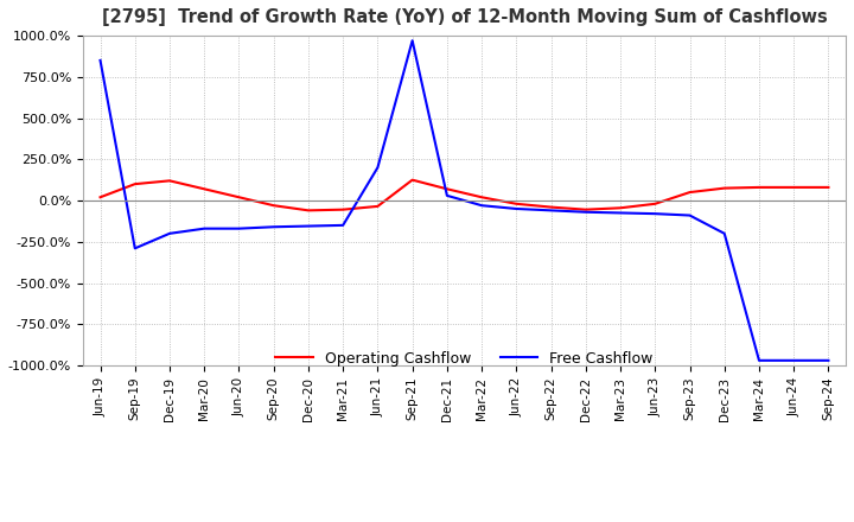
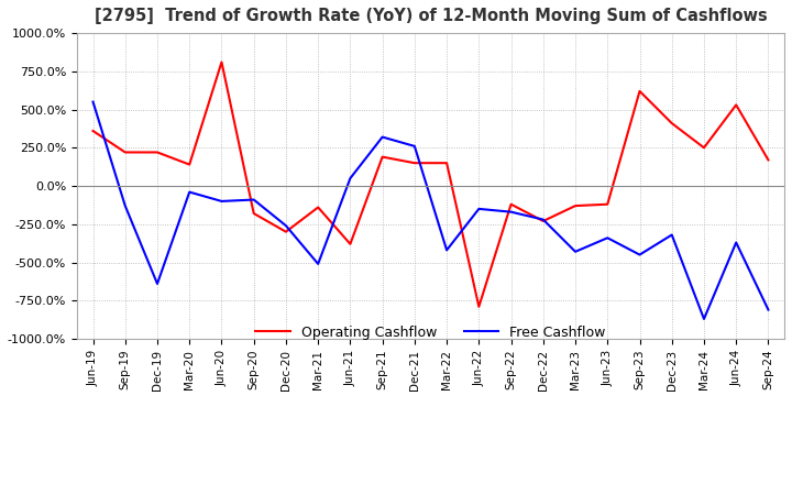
Operating Cashflow/Jun-19: 20% -> 360%
Free Cashflow/Jun-19: 850% -> 550%
Operating Cashflow/Sep-19: 100% -> 220%
Free Cashflow/Sep-19: -290% -> -130%
Operating Cashflow/Dec-19: 120% -> 220%
Free Cashflow/Dec-19: -200% -> -640%
Operating Cashflow/Mar-20: 70% -> 140%
Free Cashflow/Mar-20: -170% -> -40%
Operating Cashflow/Jun-20: 20% -> 810%
Free Cashflow/Jun-20: -170% -> -100%
Operating Cashflow/Sep-20: -30% -> -180%
Free Cashflow/Sep-20: -160% -> -90%
Operating Cashflow/Dec-20: -60% -> -300%
Free Cashflow/Dec-20: -160% -> -260%
Operating Cashflow/Mar-21: -60% -> -140%
Free Cashflow/Mar-21: -150% -> -510%
Operating Cashflow/Jun-21: -40% -> -380%
Free Cashflow/Jun-21: 200% -> 50%
Operating Cashflow/Sep-21: 120% -> 190%
Free Cashflow/Sep-21: 970% -> 320%
Operating Cashflow/Dec-21: 70% -> 150%
Free Cashflow/Dec-21: 30% -> 260%
Operating Cashflow/Mar-22: 20% -> 150%
Free Cashflow/Mar-22: -30% -> -420%
Operating Cashflow/Jun-22: -20% -> -790%
Free Cashflow/Jun-22: -50% -> -150%
Operating Cashflow/Sep-22: -40% -> -120%
Free Cashflow/Sep-22: -60% -> -170%
Operating Cashflow/Dec-22: -60% -> -230%
Free Cashflow/Dec-22: -70% -> -220%
Operating Cashflow/Mar-23: -40% -> -130%
Free Cashflow/Mar-23: -80% -> -430%
Operating Cashflow/Jun-23: -20% -> -120%
Free Cashflow/Jun-23: -80% -> -340%
Operating Cashflow/Sep-23: 50% -> 620%
Free Cashflow/Sep-23: -90% -> -450%
Operating Cashflow/Dec-23: 80% -> 410%
Free Cashflow/Dec-23: -200% -> -320%
Operating Cashflow/Mar-24: 80% -> 250%
Free Cashflow/Mar-24: -970% -> -870%
Operating Cashflow/Jun-24: 80% -> 530%
Free Cashflow/Jun-24: -970% -> -370%
Operating Cashflow/Sep-24: 80% -> 170%
Free Cashflow/Sep-24: -970% -> -810%
